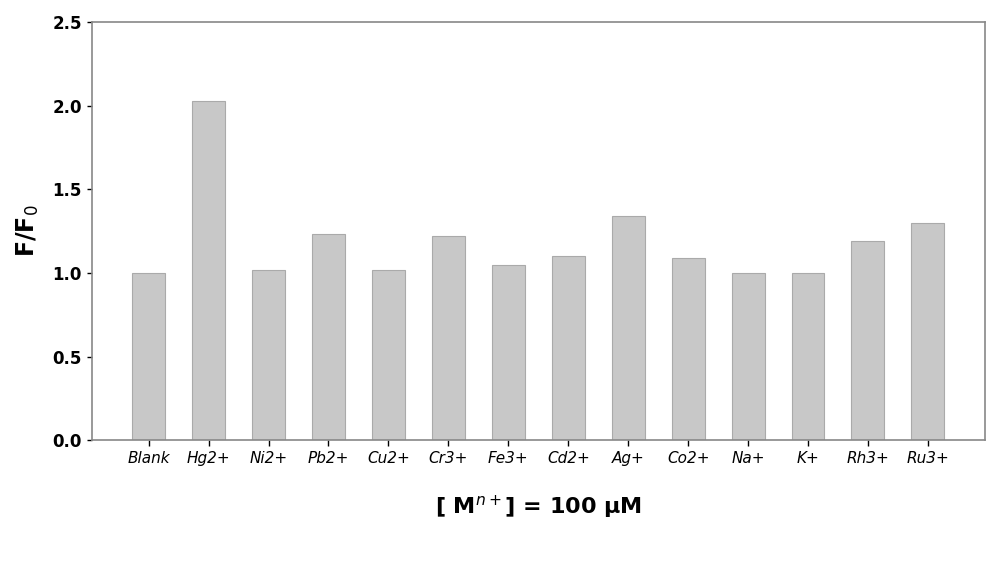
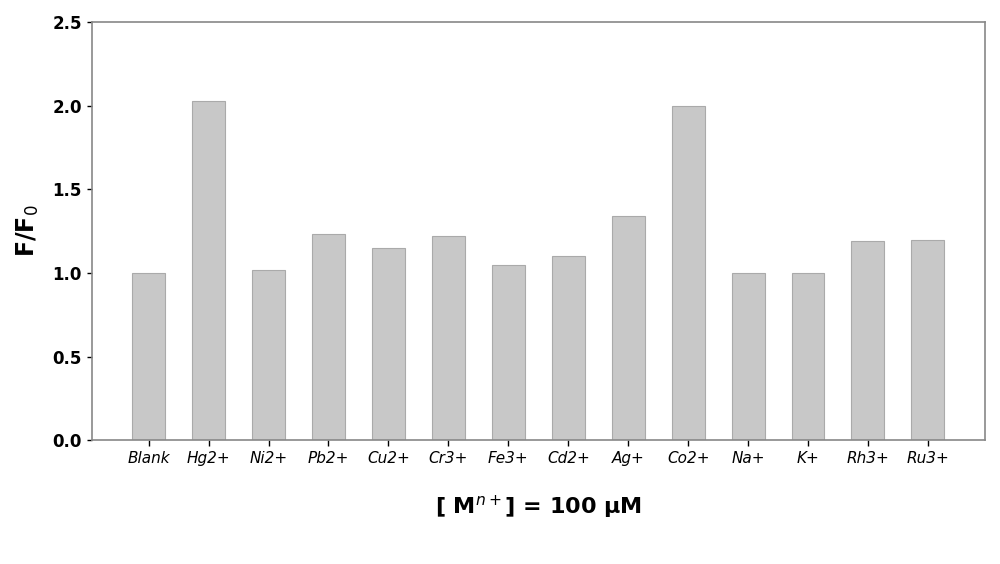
Cu2+: 1.02 -> 1.15
Co2+: 1.09 -> 2.00
Ru3+: 1.30 -> 1.20
